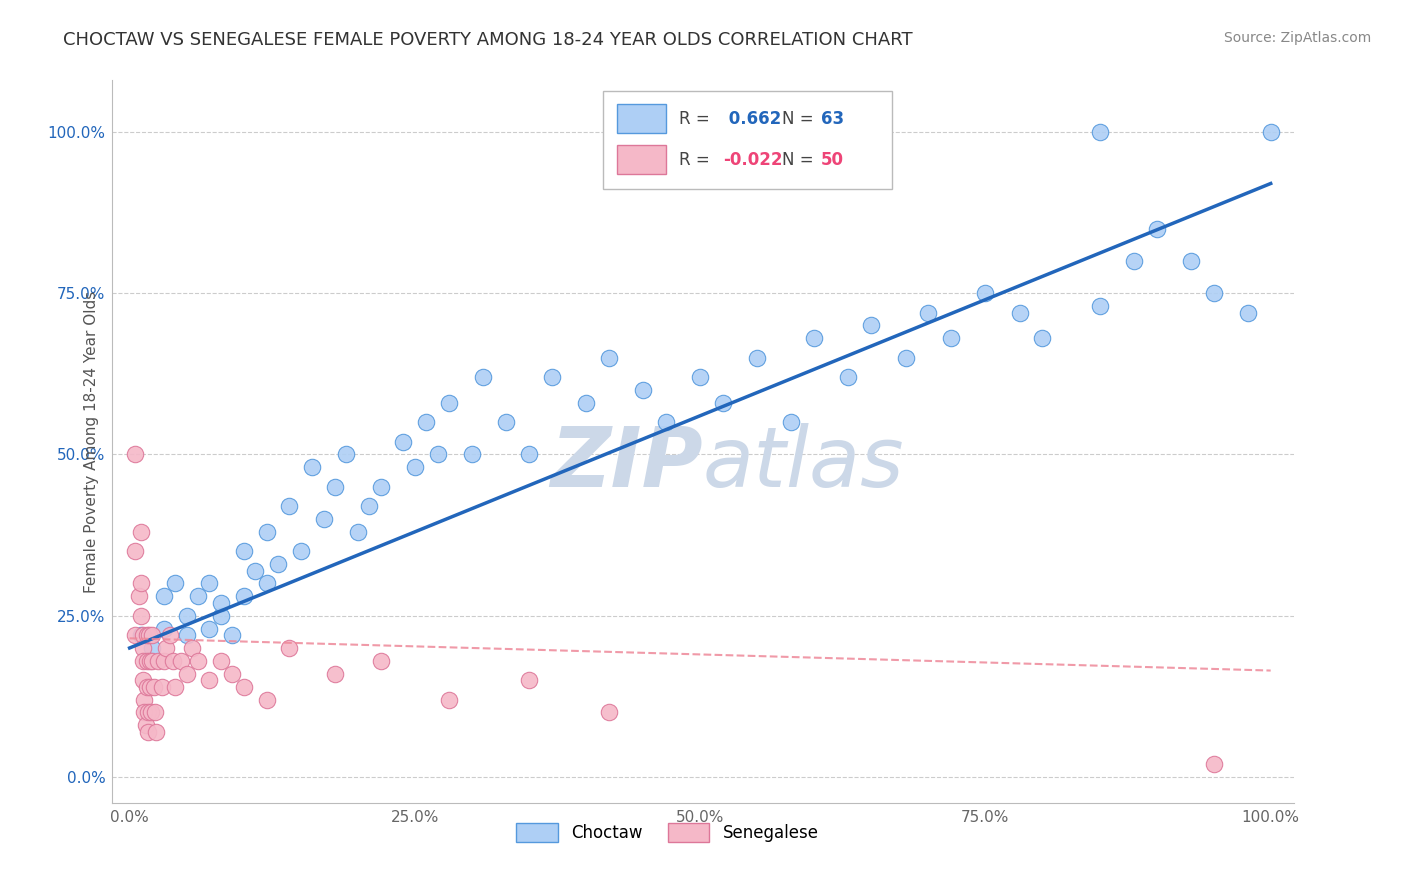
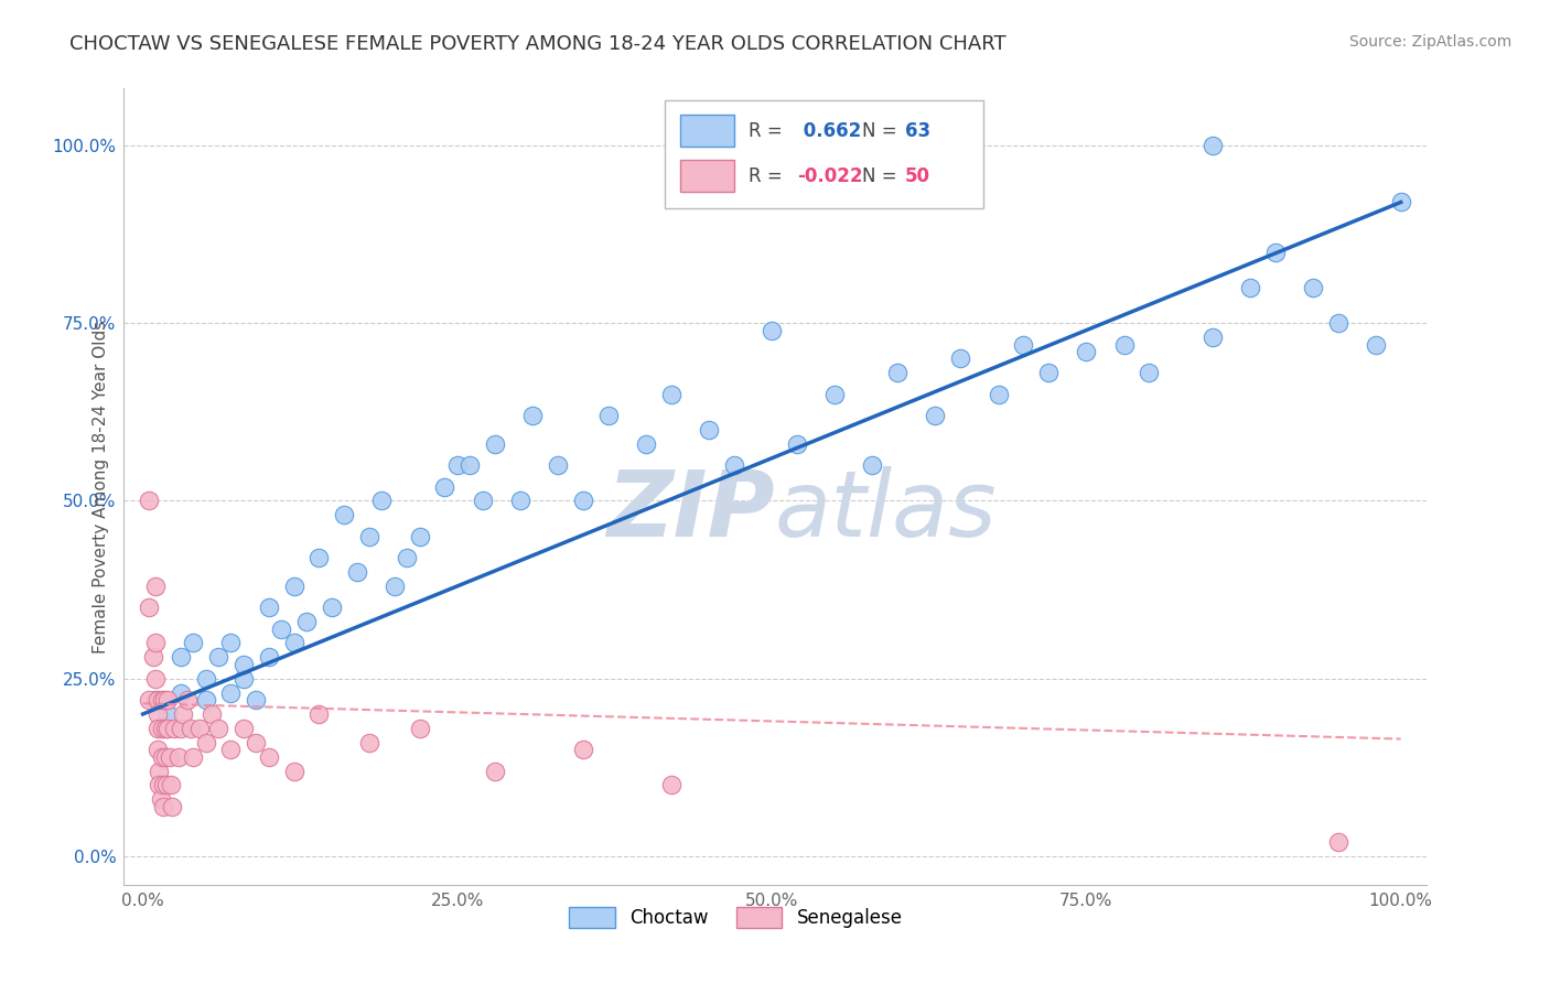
Choctaw/25.0%: 48% -> 55%
Choctaw/50.0%: 62% -> 74%
Choctaw/75.0%: 75% -> 71%
Choctaw/100.0%: 100% -> 92%
